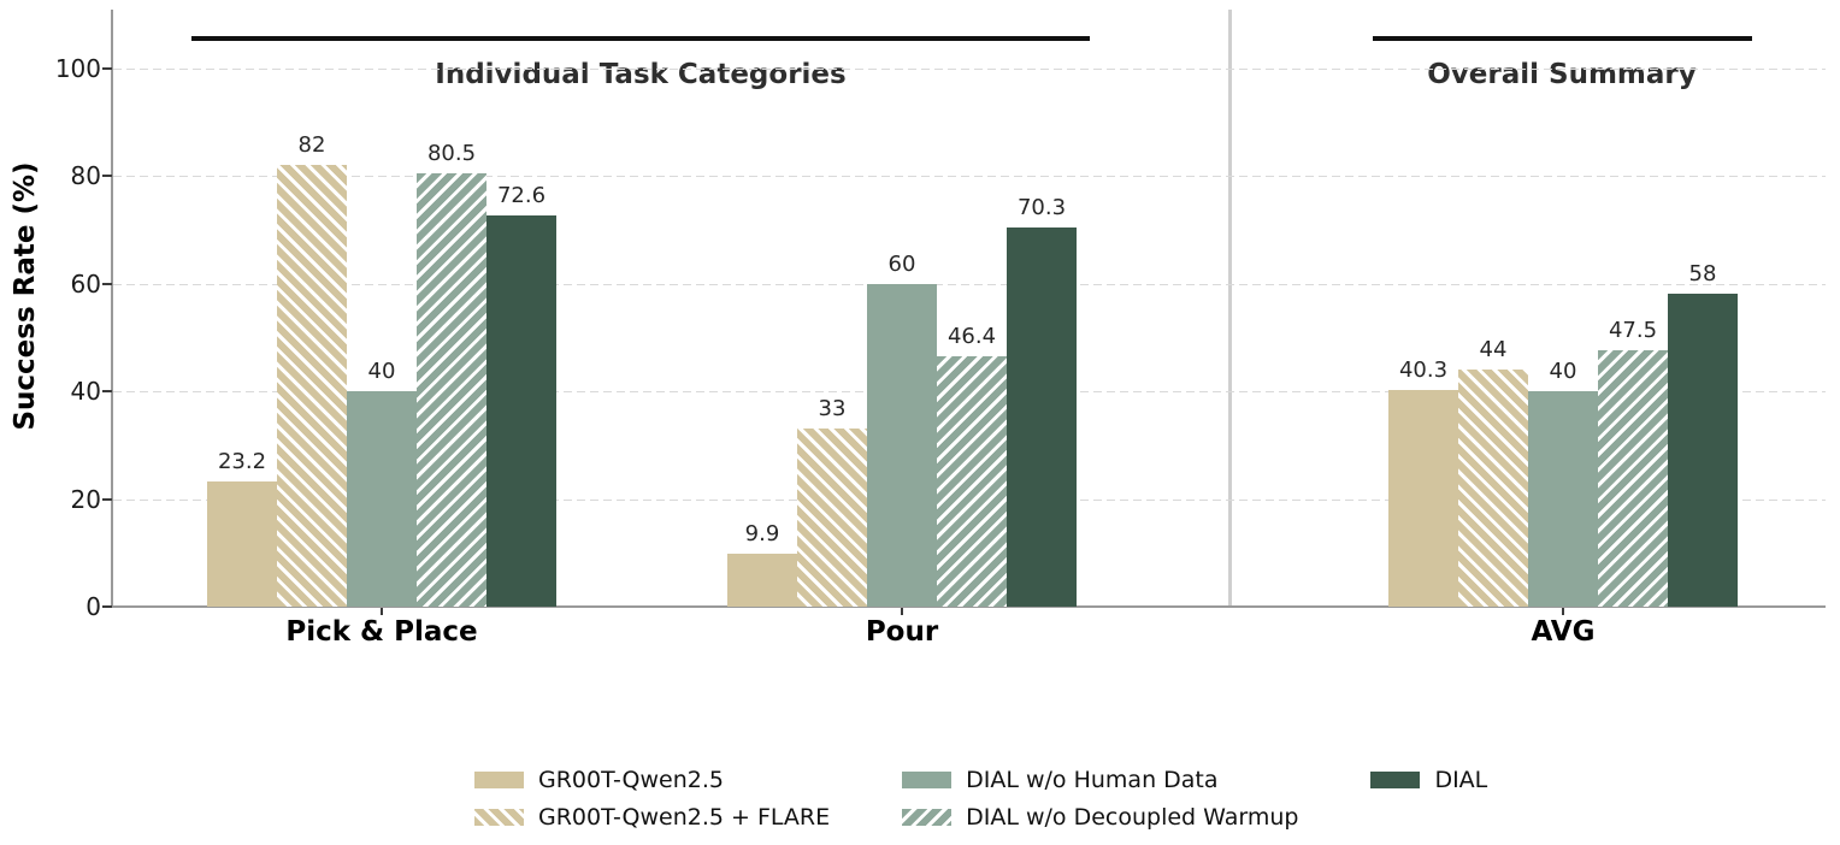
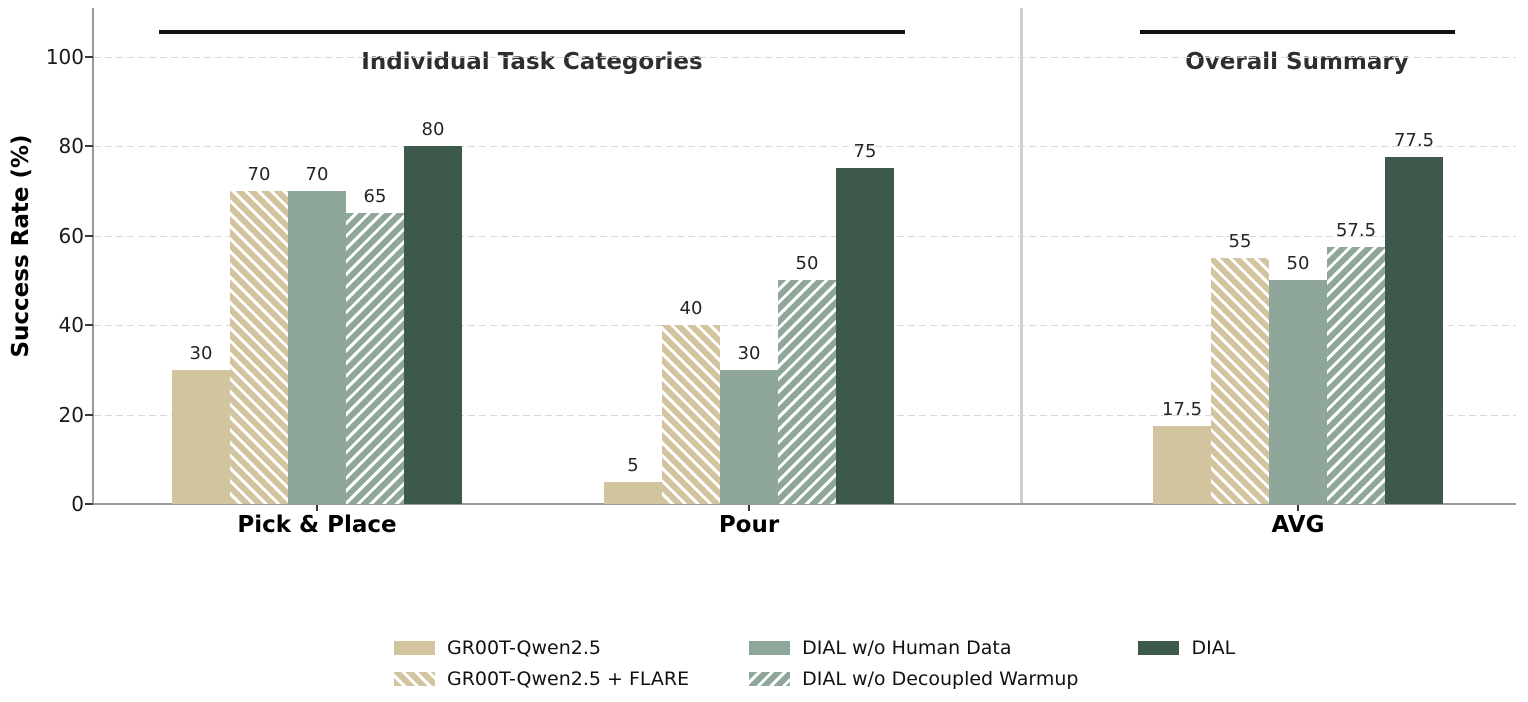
GR00T-Qwen2.5/Pick & Place: 23.2 -> 30
GR00T-Qwen2.5 + FLARE/Pick & Place: 82 -> 70
DIAL w/o Human Data/Pick & Place: 40 -> 70
DIAL w/o Decoupled Warmup/Pick & Place: 80.5 -> 65
DIAL/Pick & Place: 72.6 -> 80
GR00T-Qwen2.5/Pour: 9.9 -> 5
GR00T-Qwen2.5 + FLARE/Pour: 33 -> 40
DIAL w/o Human Data/Pour: 60 -> 30
DIAL w/o Decoupled Warmup/Pour: 46.4 -> 50
DIAL/Pour: 70.3 -> 75
GR00T-Qwen2.5/AVG: 40.3 -> 17.5
GR00T-Qwen2.5 + FLARE/AVG: 44 -> 55
DIAL w/o Human Data/AVG: 40 -> 50
DIAL w/o Decoupled Warmup/AVG: 47.5 -> 57.5
DIAL/AVG: 58 -> 77.5
